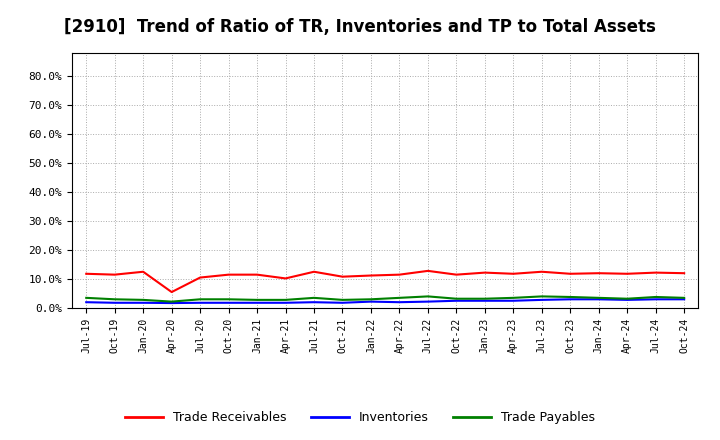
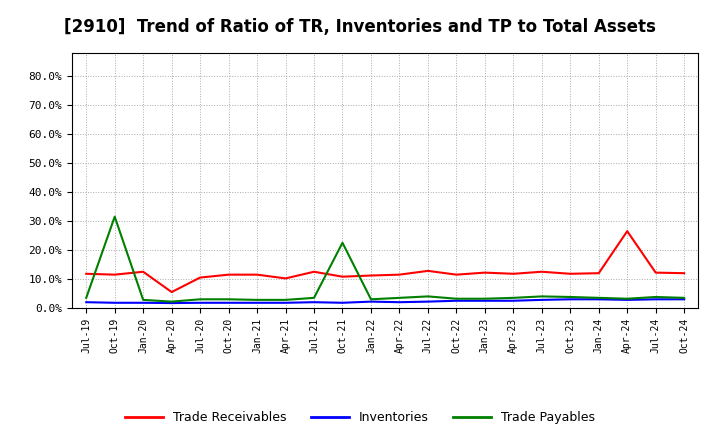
Trade Payables/Oct-19: 3.0% -> 31.5%
Trade Payables/Oct-21: 2.8% -> 22.5%
Trade Receivables/Apr-24: 11.8% -> 26.5%
